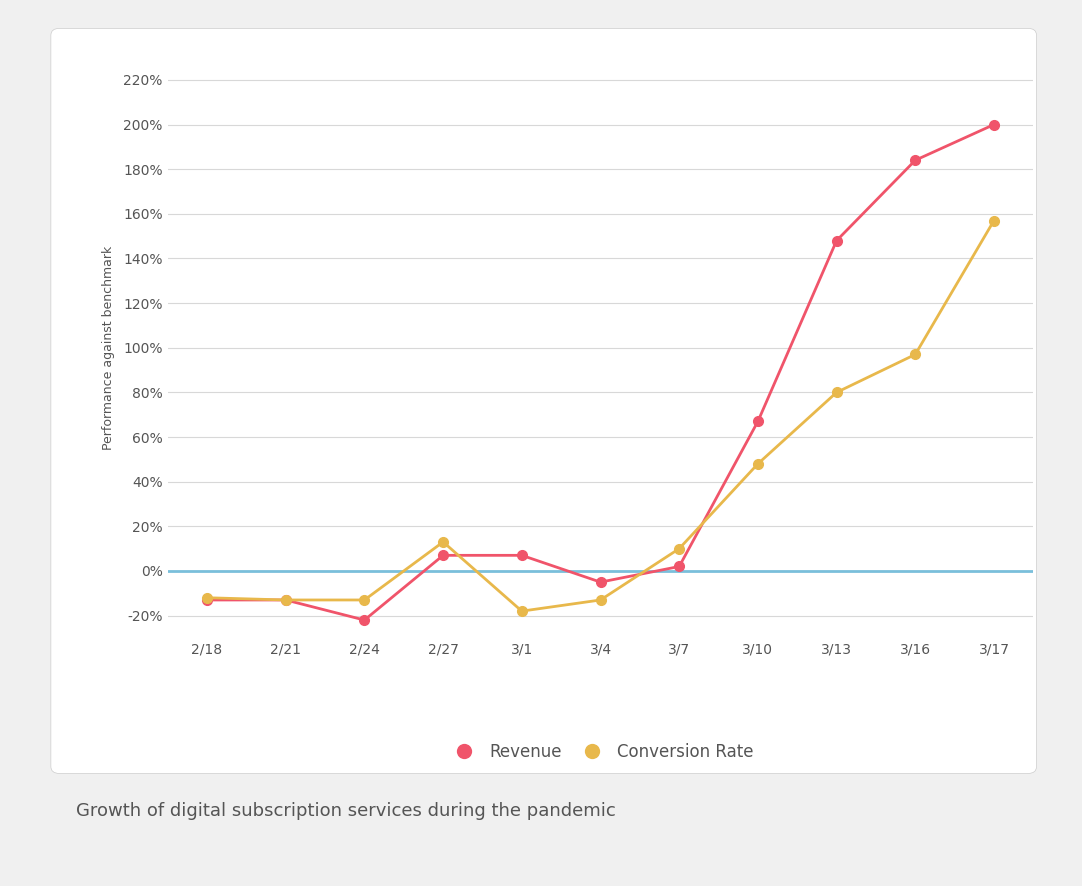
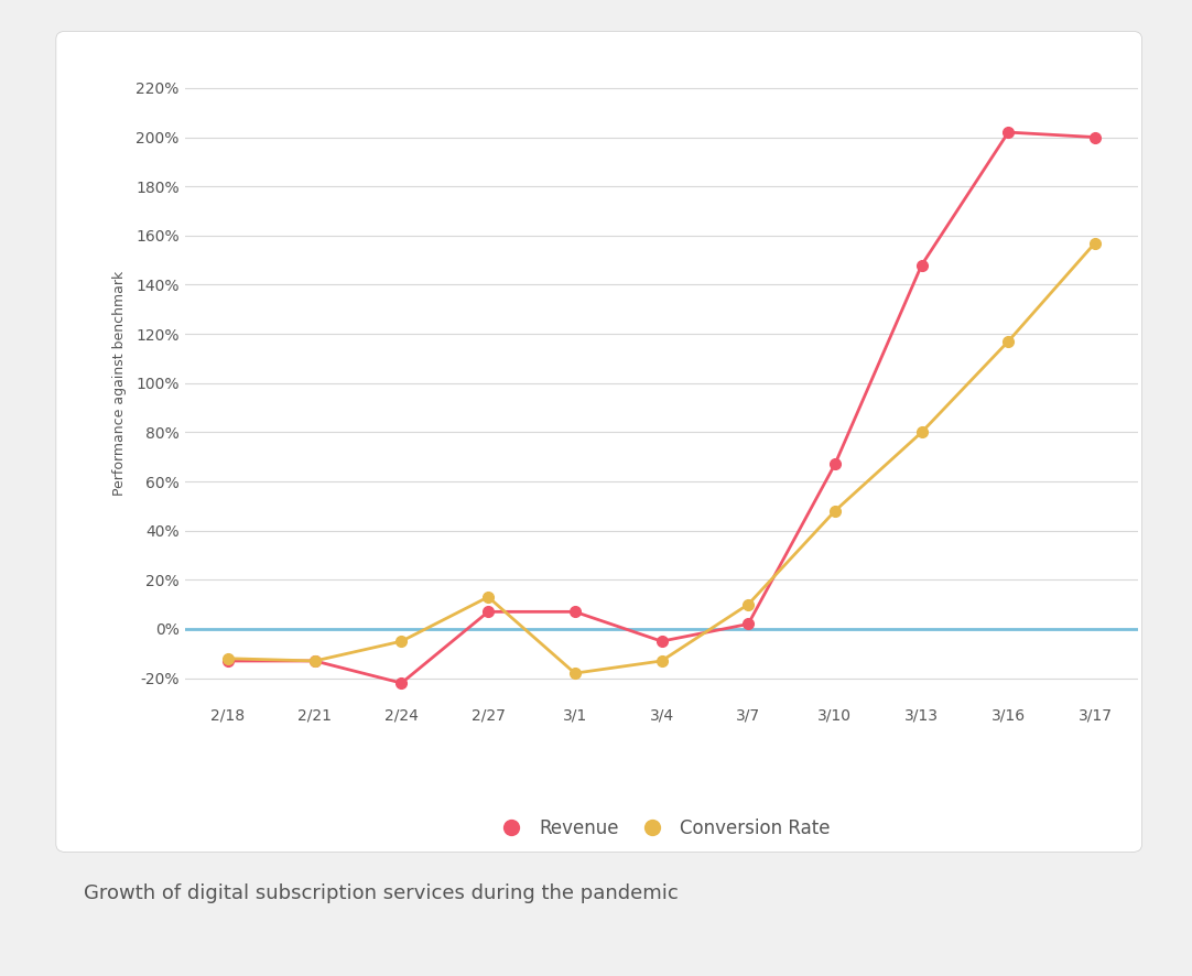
Conversion Rate/2/24: -13% -> -5%
Revenue/3/16: 184% -> 202%
Conversion Rate/3/16: 97% -> 117%
